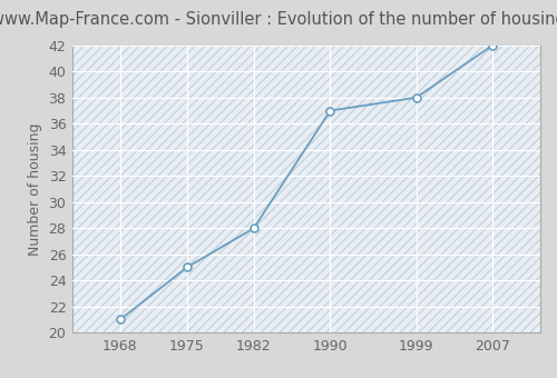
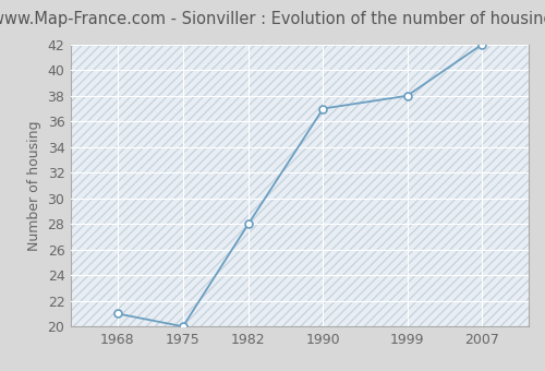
1975: 25 -> 20
